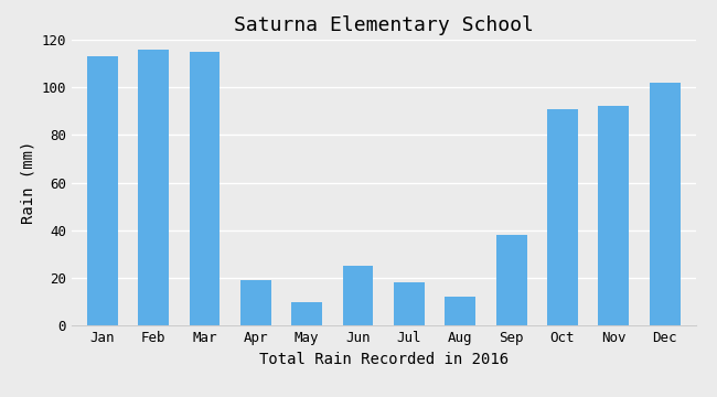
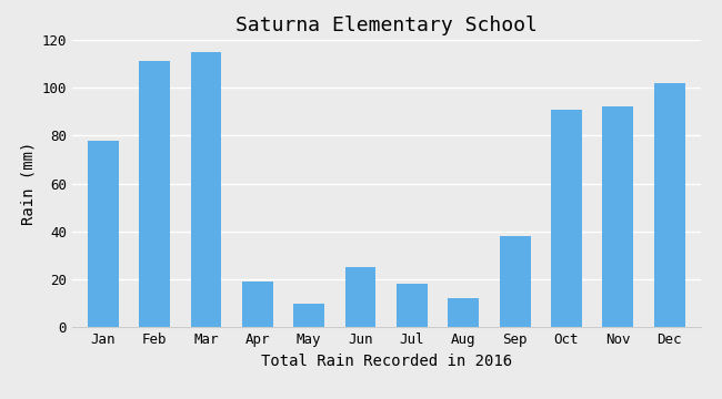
Jan: 113 -> 78
Feb: 116 -> 111
